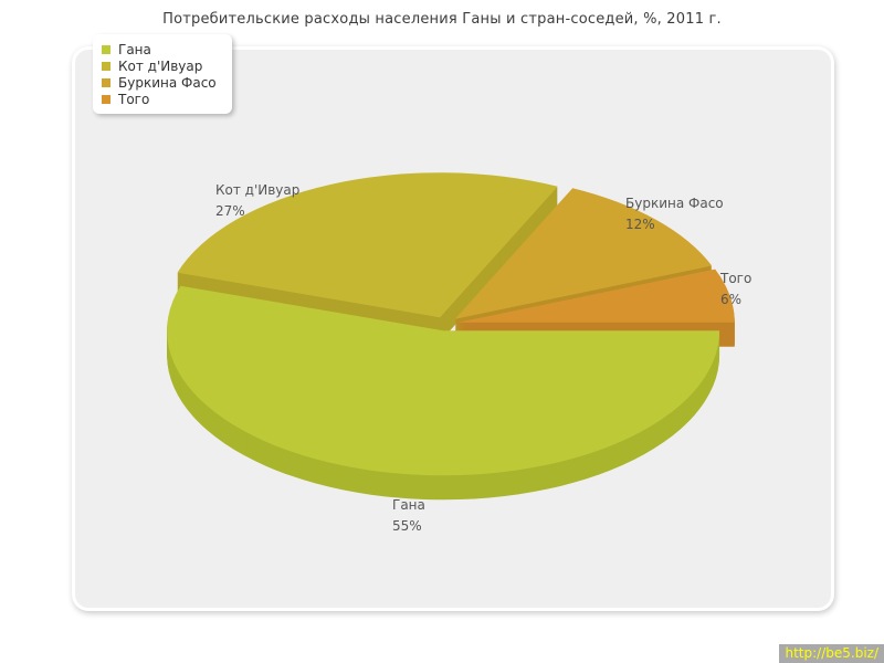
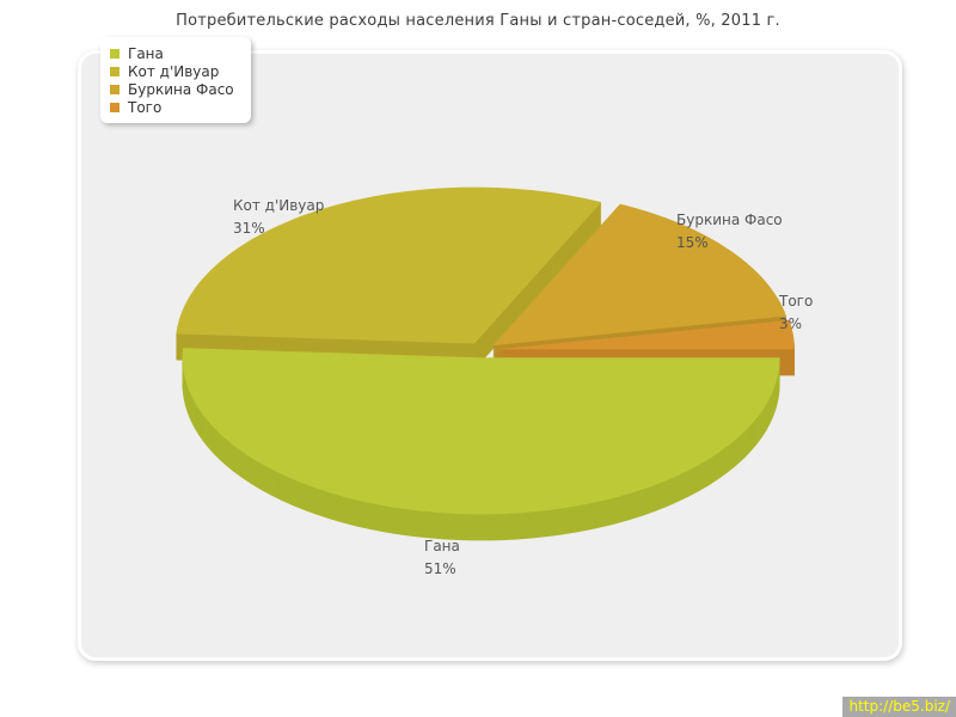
Гана: 55% -> 51%
Кот д'Ивуар: 27% -> 31%
Буркина Фасо: 12% -> 15%
Того: 6% -> 3%
